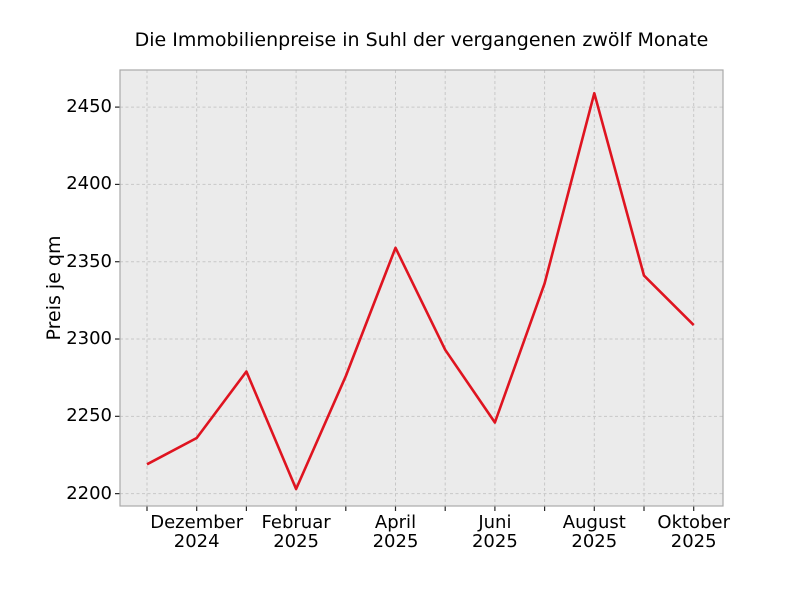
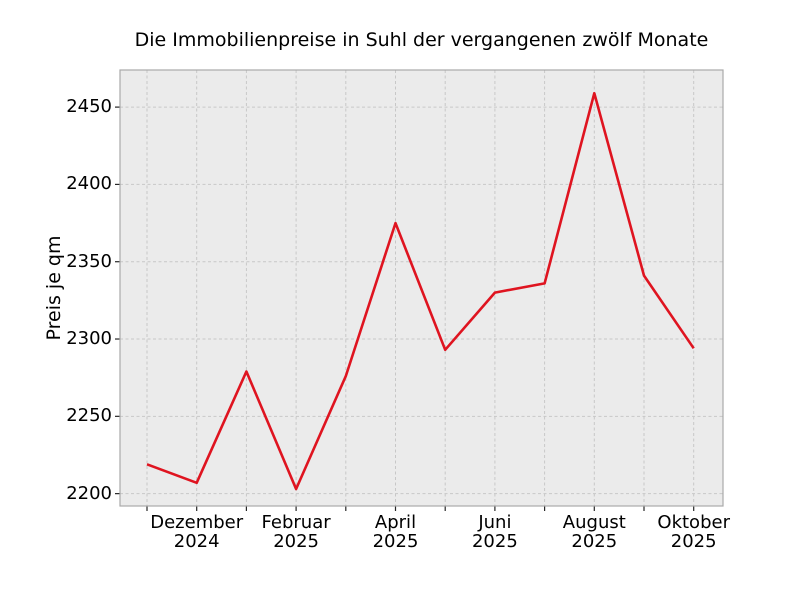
Dezember 2024: 2236 -> 2207
April 2025: 2359 -> 2375
Juni 2025: 2246 -> 2330
Oktober 2025: 2309 -> 2294
